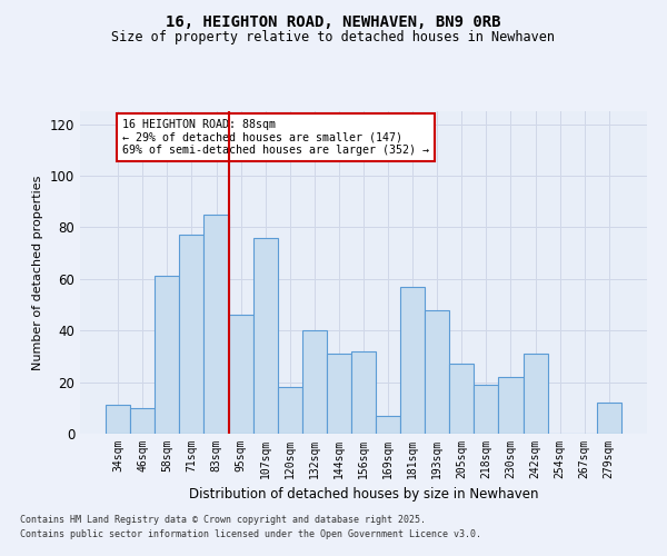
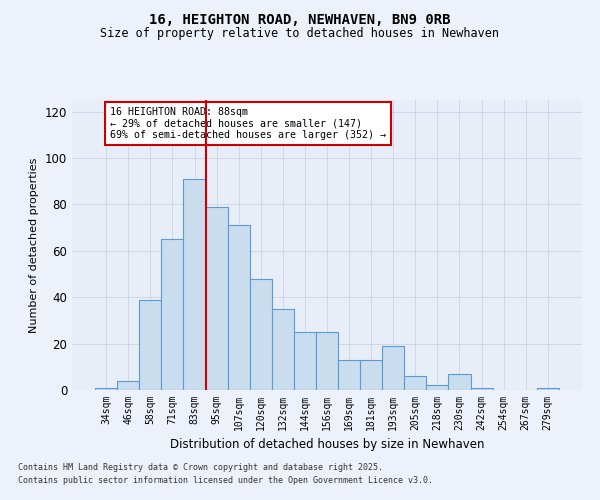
34sqm: 11 -> 1
46sqm: 10 -> 4
58sqm: 61 -> 39
71sqm: 77 -> 65
83sqm: 85 -> 91
95sqm: 46 -> 79
107sqm: 76 -> 71
120sqm: 18 -> 48
132sqm: 40 -> 35
144sqm: 31 -> 25
156sqm: 32 -> 25
169sqm: 7 -> 13
181sqm: 57 -> 13
193sqm: 48 -> 19
205sqm: 27 -> 6
218sqm: 19 -> 2
230sqm: 22 -> 7
242sqm: 31 -> 1
279sqm: 12 -> 1
